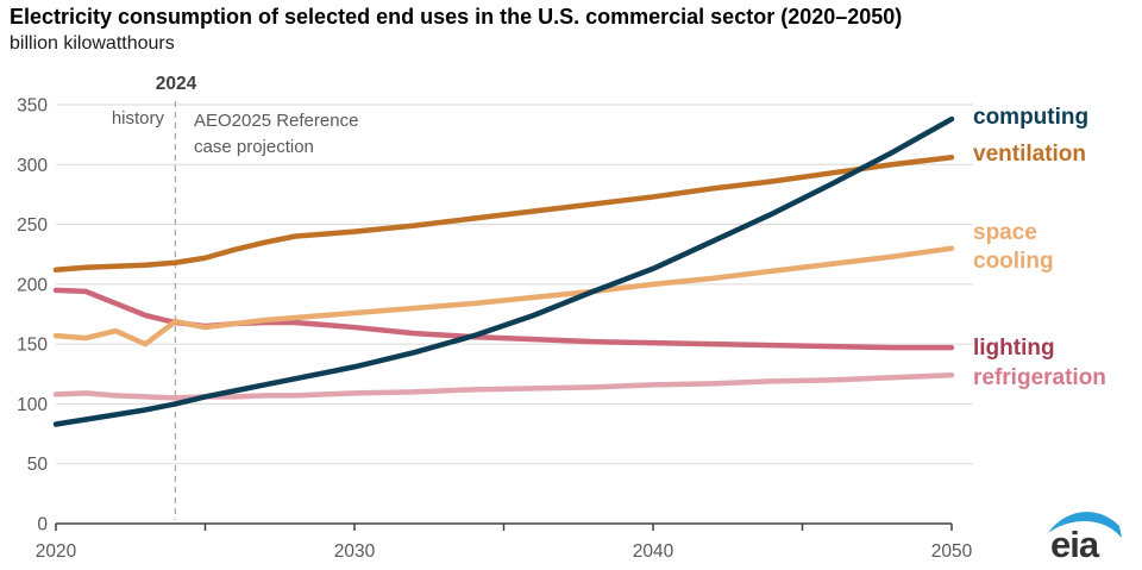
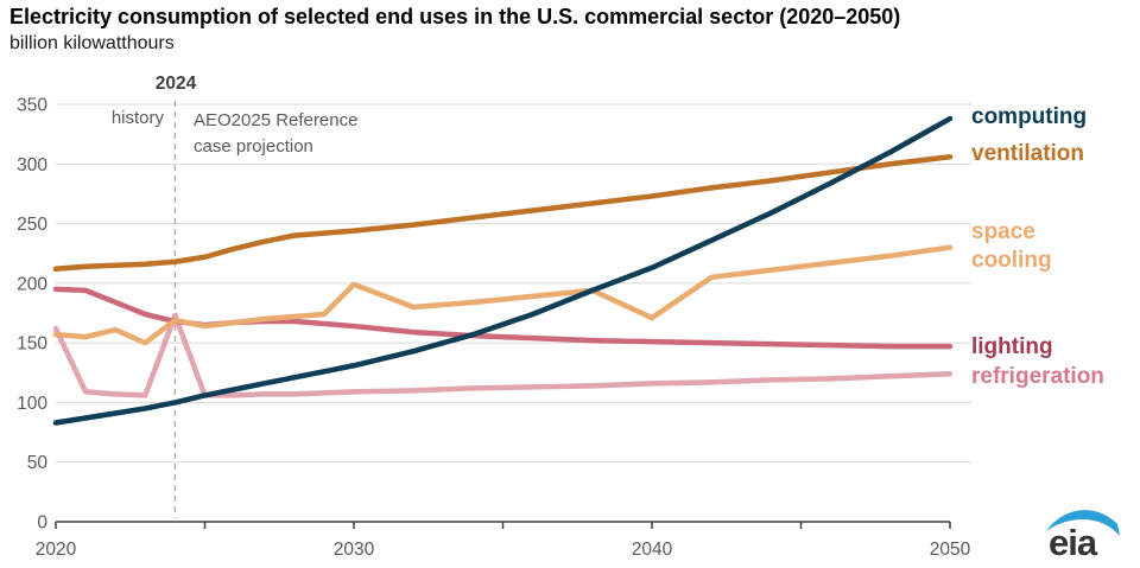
refrigeration/2020: 108 -> 162
refrigeration/2024: 105 -> 173
space cooling/2030: 176 -> 199
space cooling/2040: 200 -> 171
